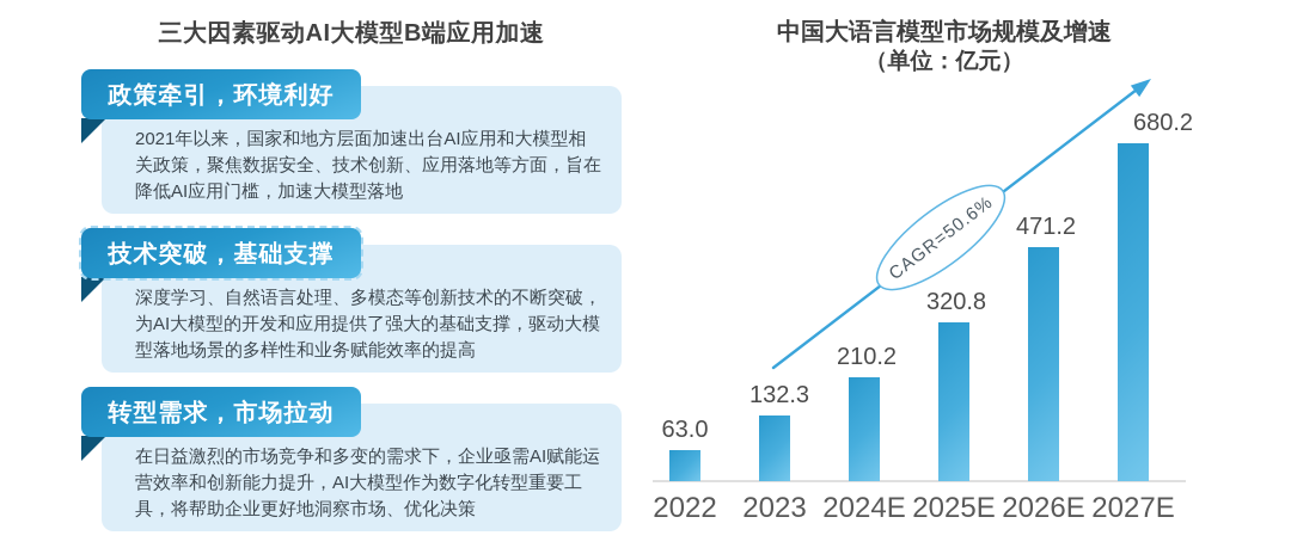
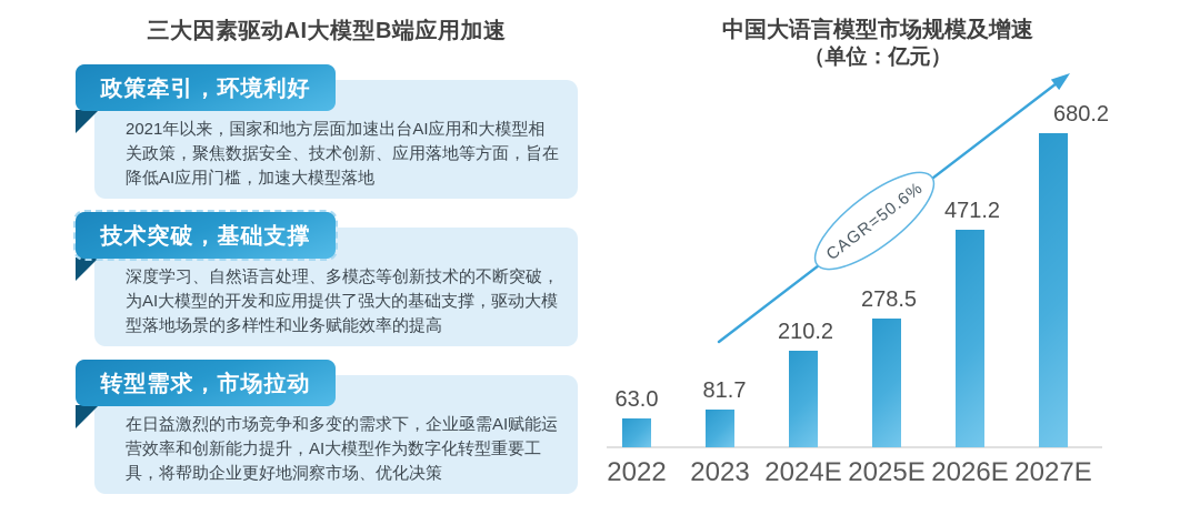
2023: 132.3 -> 81.7
2025E: 320.8 -> 278.5
